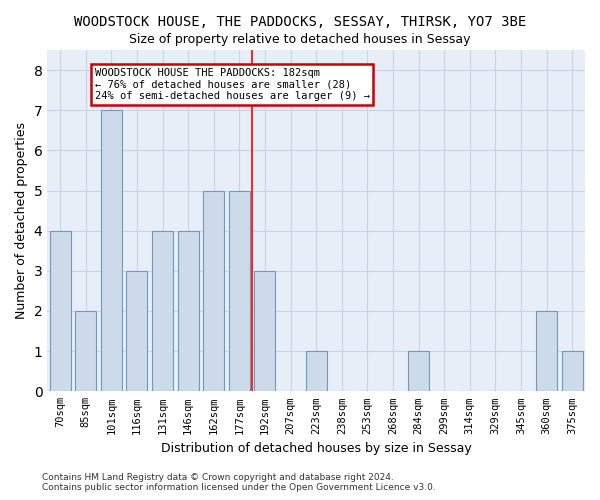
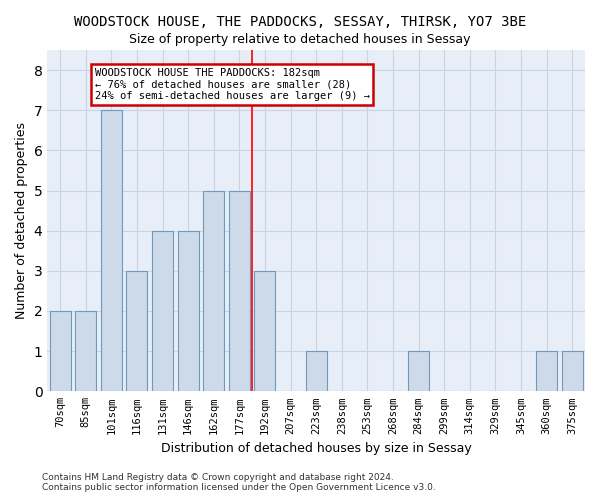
70sqm: 4 -> 2
360sqm: 2 -> 1
